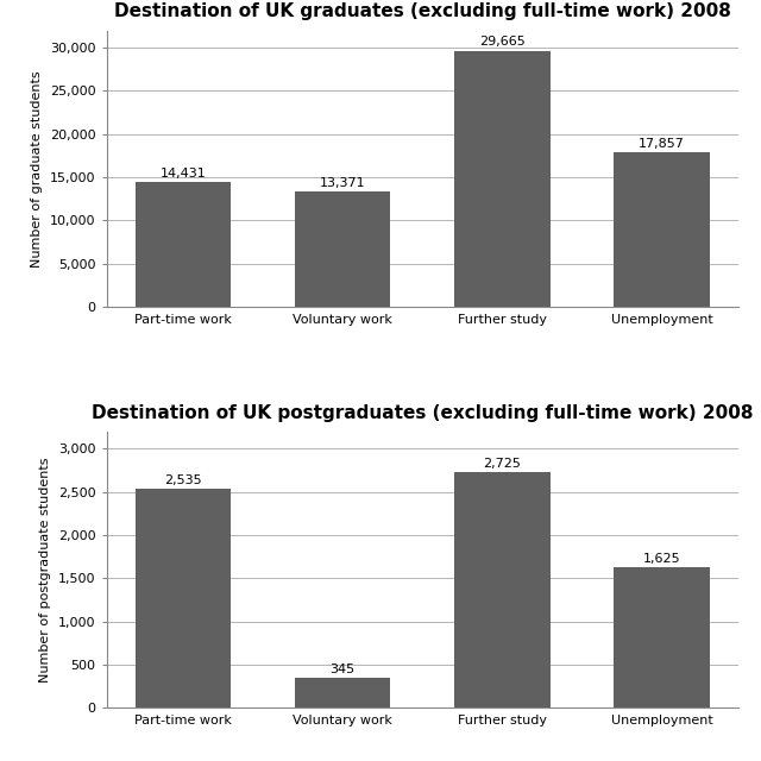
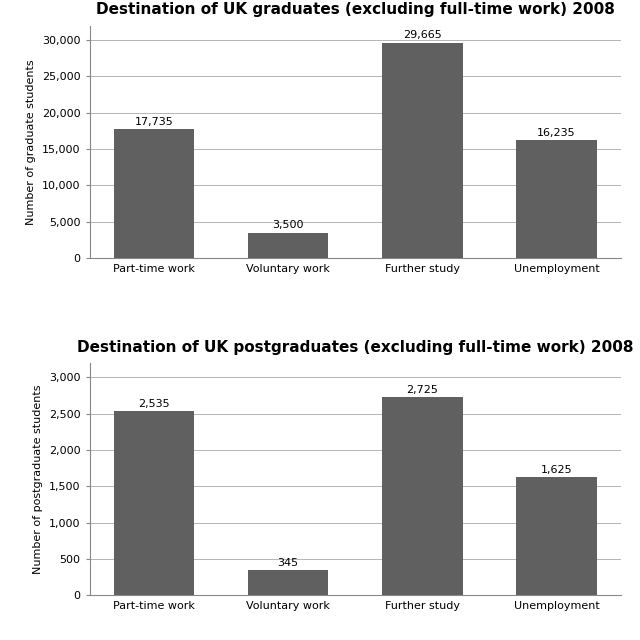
Destination of UK graduates (excluding full-time work) 2008/Part-time work: 14,431 -> 17,735
Destination of UK graduates (excluding full-time work) 2008/Voluntary work: 13,371 -> 3,500
Destination of UK graduates (excluding full-time work) 2008/Unemployment: 17,857 -> 16,235
